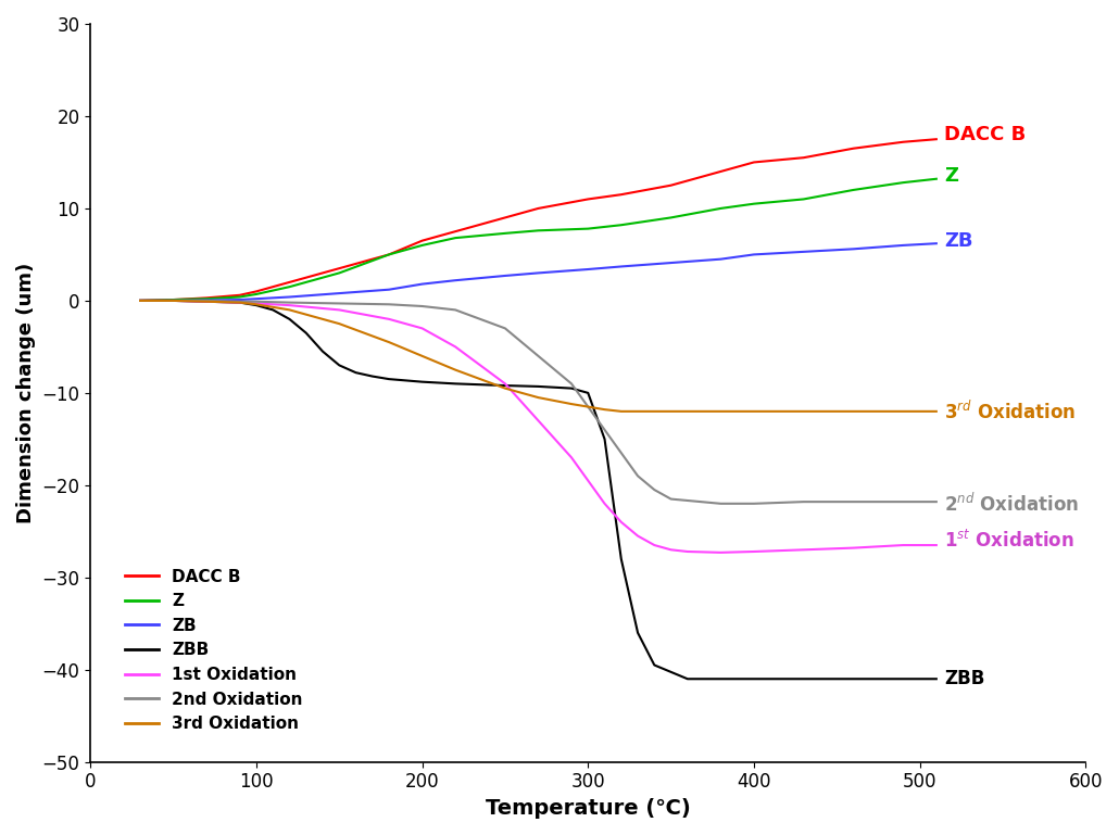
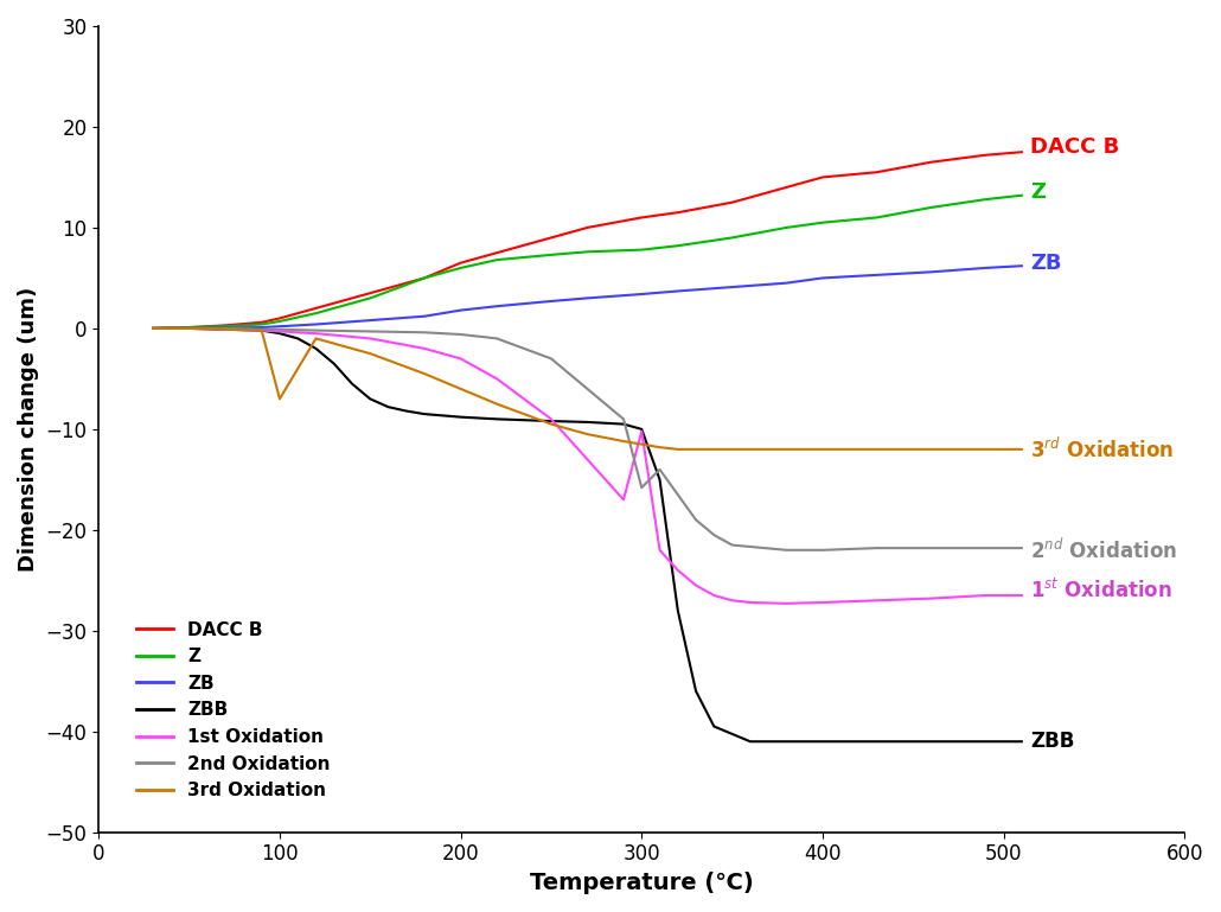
3rd Oxidation/100: -0.4 -> -7.0
1st Oxidation/300: -19.5 -> -10.2
2nd Oxidation/300: -11.5 -> -15.8
